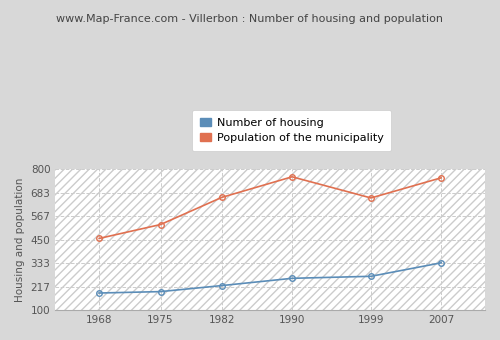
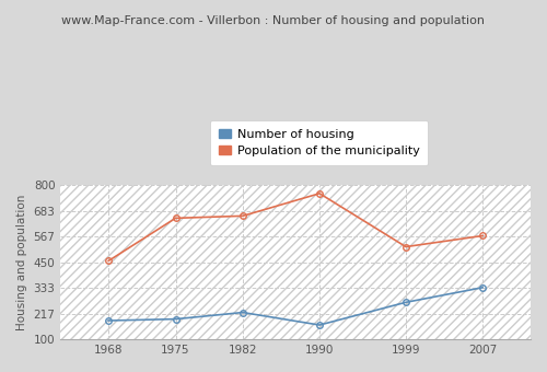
Population of the municipality/1975: 525 -> 650
Number of housing/1990: 258 -> 165
Population of the municipality/1999: 657 -> 520
Population of the municipality/2007: 757 -> 570
